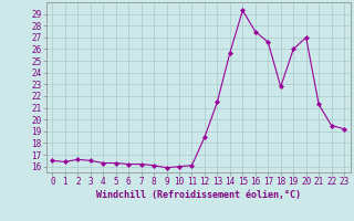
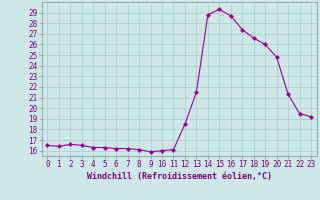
14: 25.7 -> 28.8
16: 27.5 -> 28.7
17: 26.6 -> 27.4
18: 22.8 -> 26.6
20: 27.0 -> 24.8
